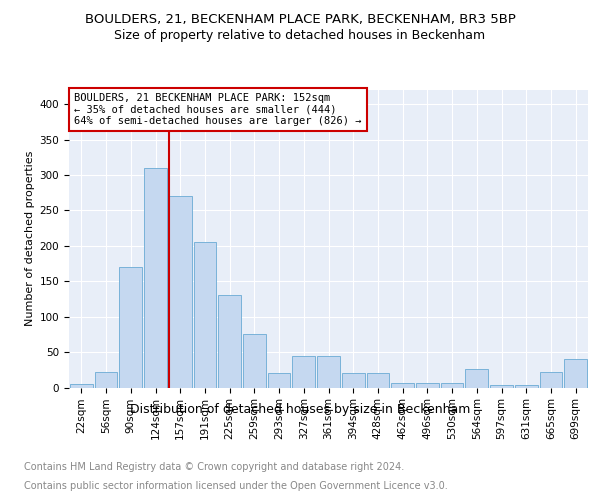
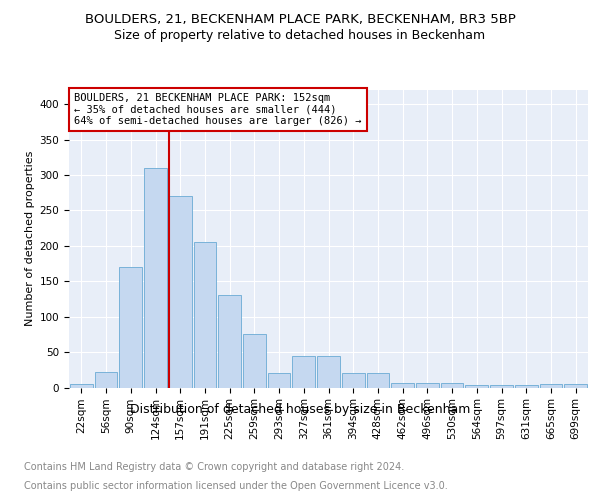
564sqm: 26 -> 3
665sqm: 22 -> 5
699sqm: 40 -> 5
